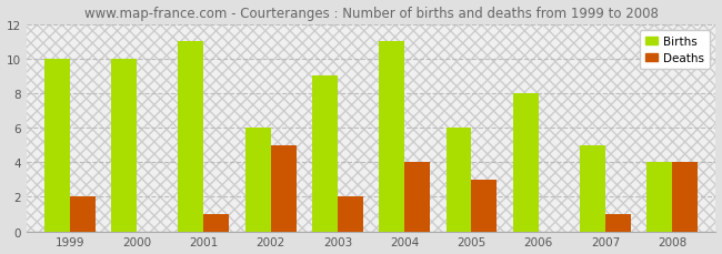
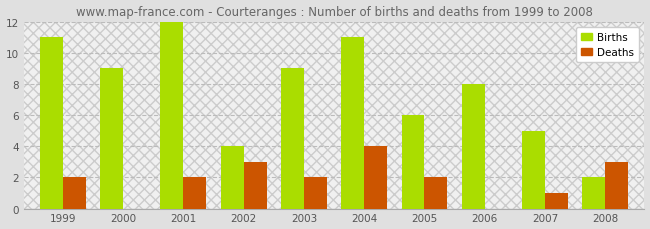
Births/1999: 10 -> 11
Births/2000: 10 -> 9
Births/2001: 11 -> 12
Deaths/2001: 1 -> 2
Births/2002: 6 -> 4
Deaths/2002: 5 -> 3
Deaths/2005: 3 -> 2
Births/2008: 4 -> 2
Deaths/2008: 4 -> 3
